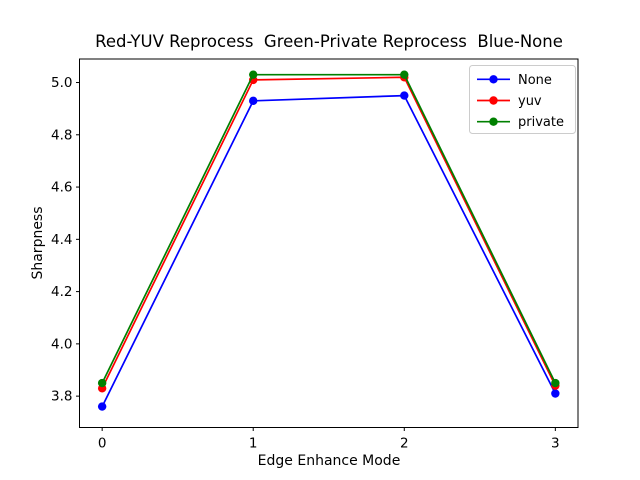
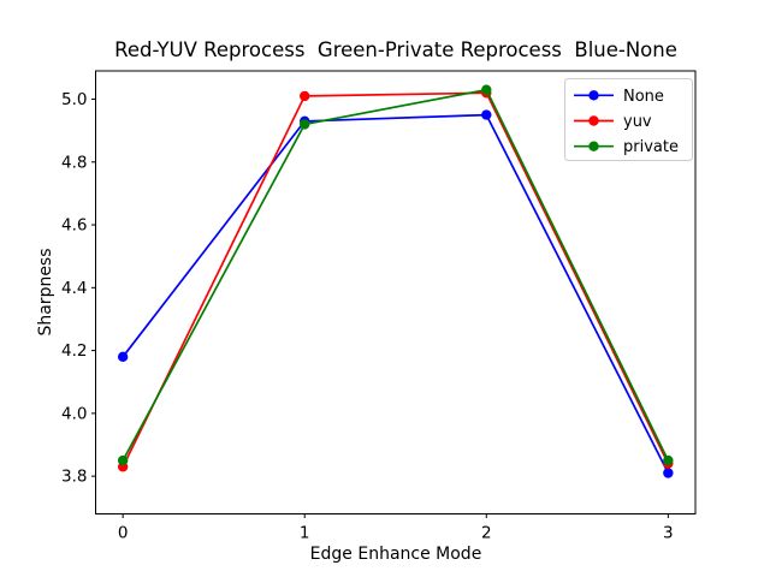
None/0: 3.76 -> 4.18
private/1: 5.03 -> 4.92
